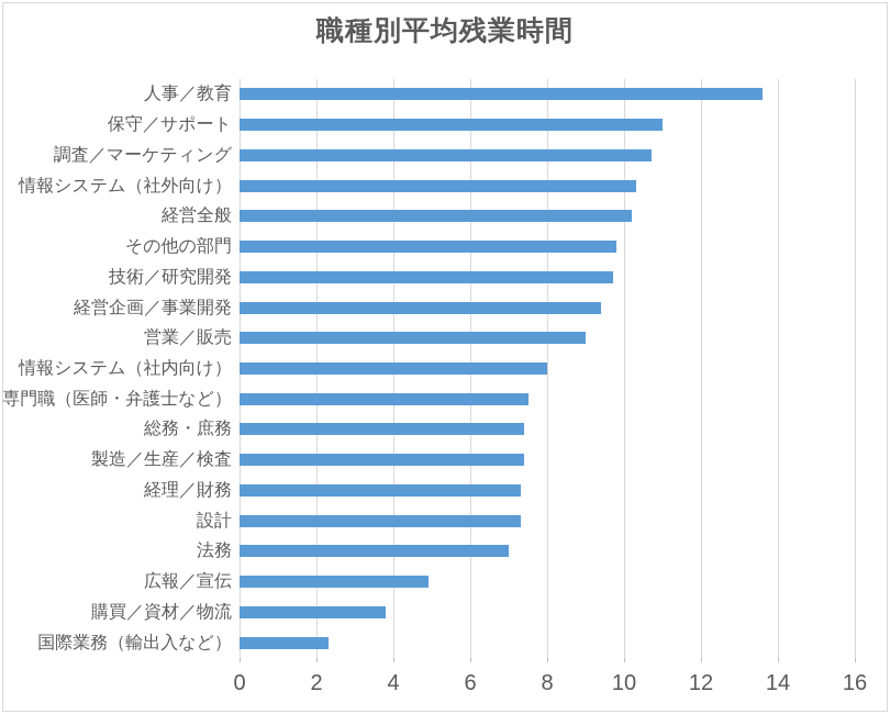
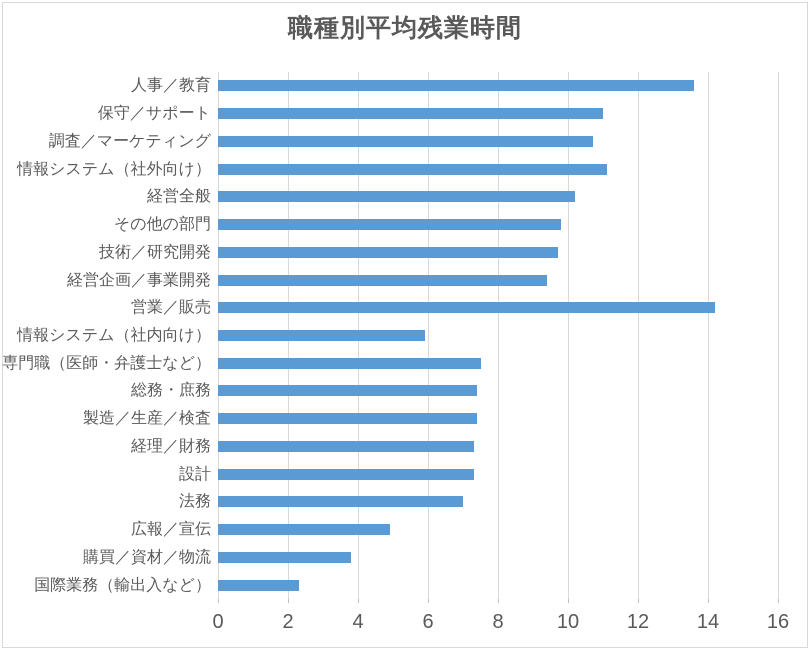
情報システム（社外向け）: 10.3 -> 11.1
営業／販売: 9.0 -> 14.2
情報システム（社内向け）: 8.0 -> 5.9
